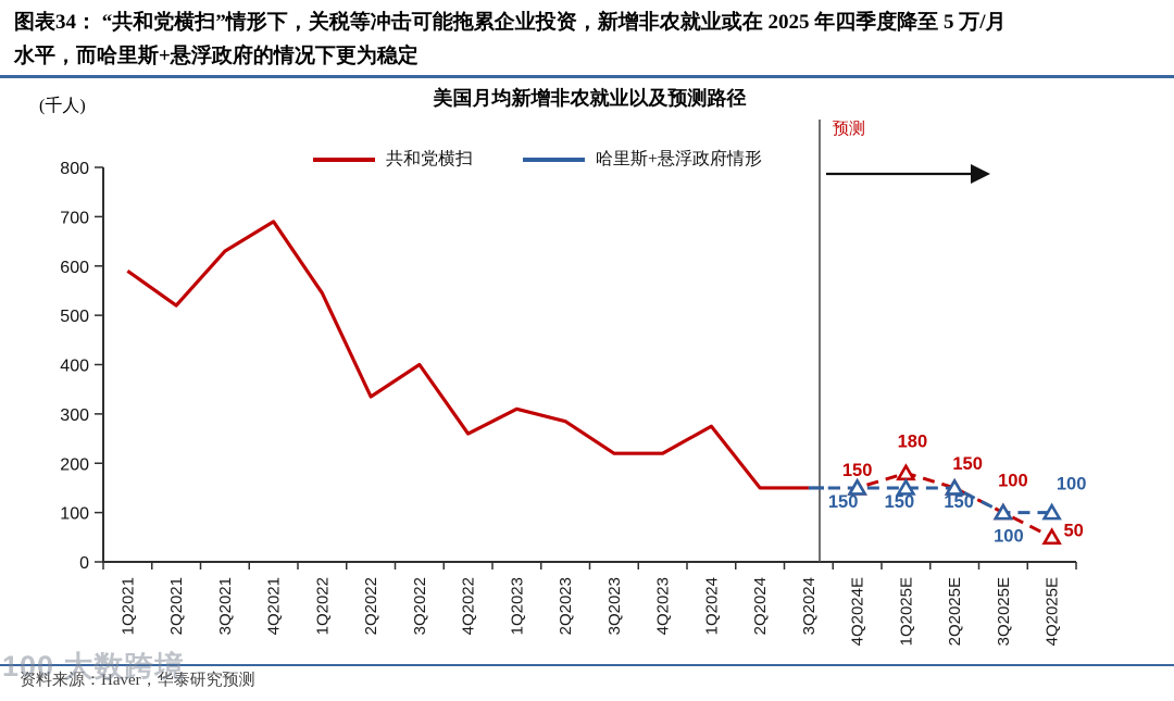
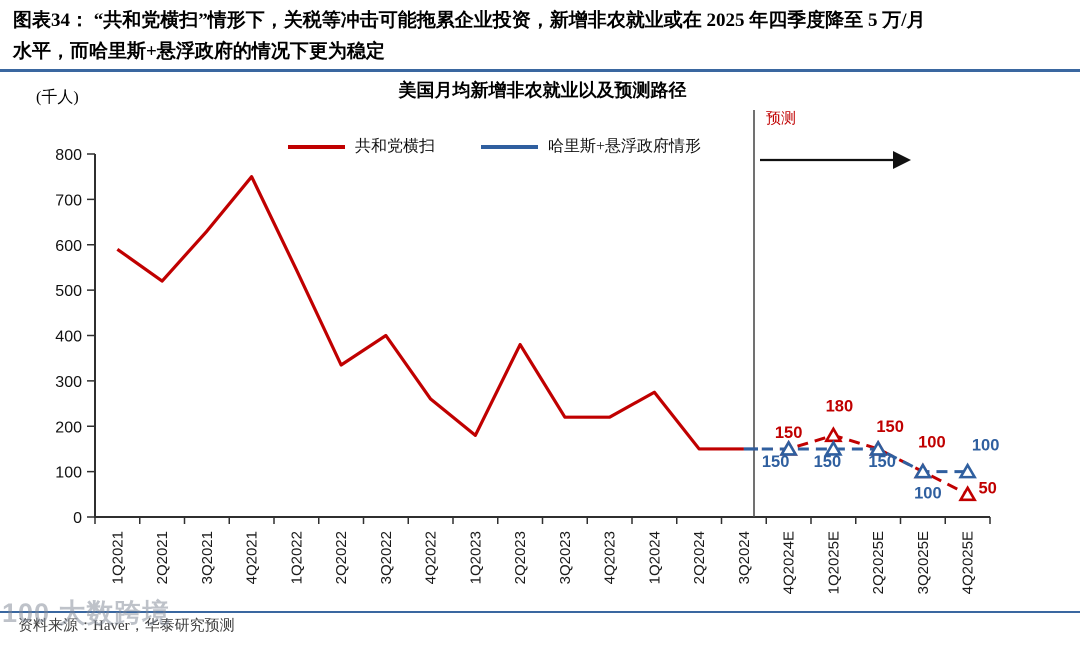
共和党横扫/4Q2021: 690 -> 750
共和党横扫/1Q2023: 310 -> 180
共和党横扫/2Q2023: 280 -> 380
